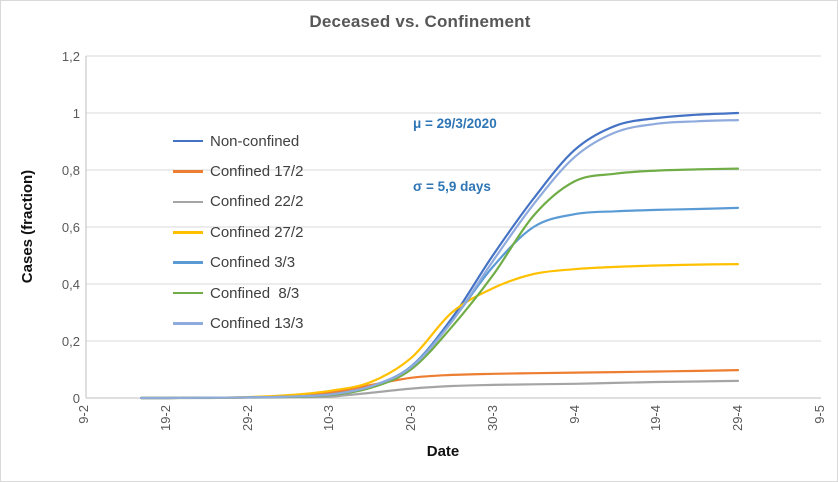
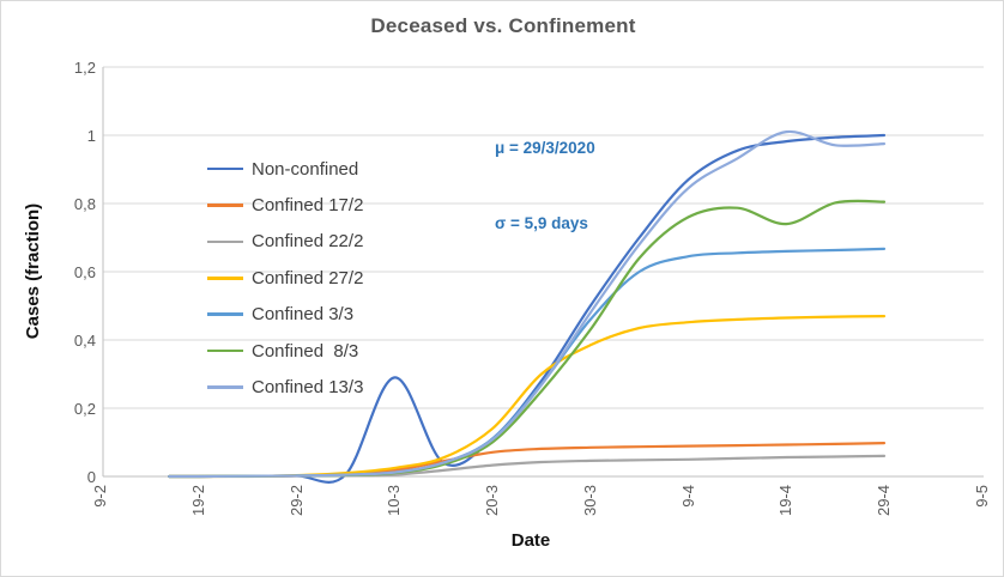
Non-confined/10-3: 0,01 -> 0,29
Confined 8/3/19-4: 0,80 -> 0,74
Confined 13/3/19-4: 0,96 -> 1,01
